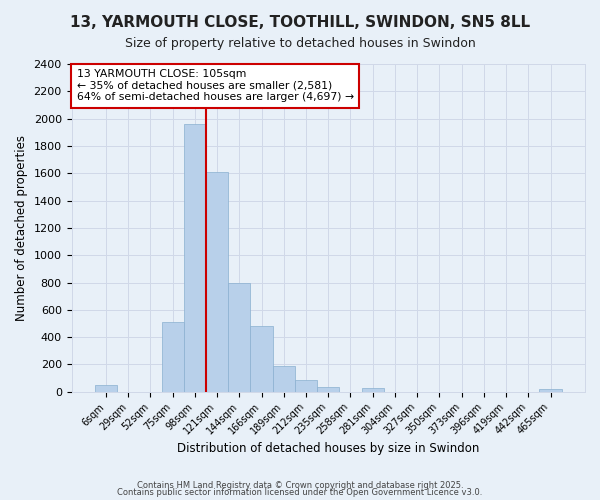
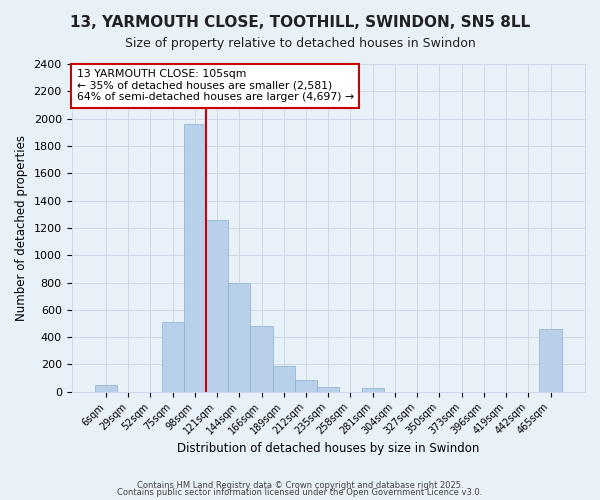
121sqm: 1610 -> 1260
465sqm: 20 -> 460
